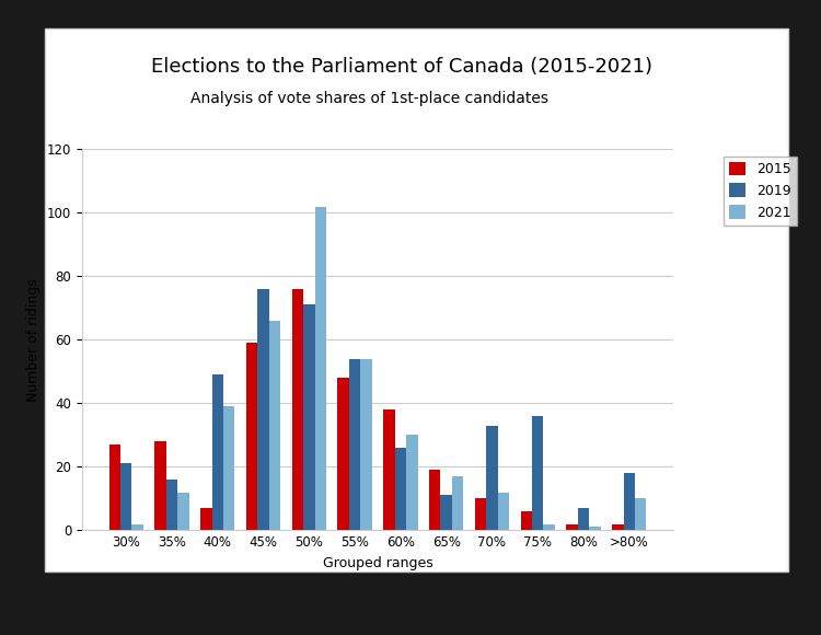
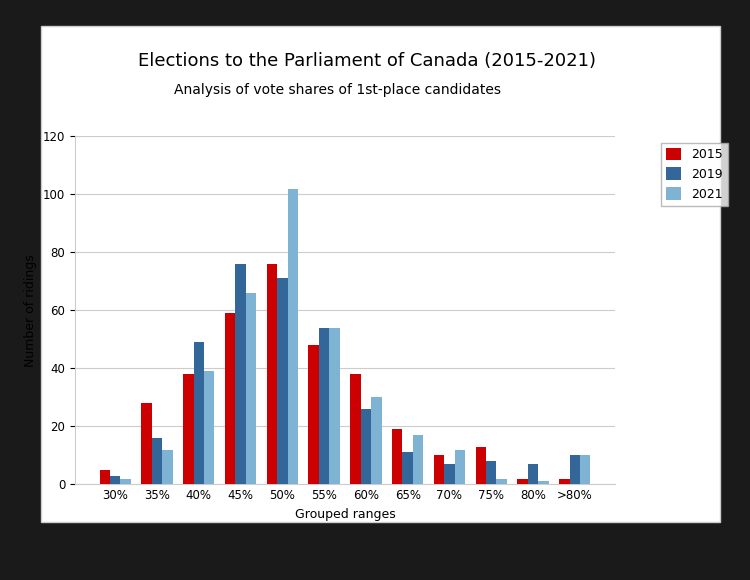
2015/30%: 27 -> 5
2019/30%: 21 -> 3
2015/40%: 7 -> 38
2019/70%: 33 -> 7
2015/75%: 6 -> 13
2019/75%: 36 -> 8
2019/>80%: 18 -> 10
